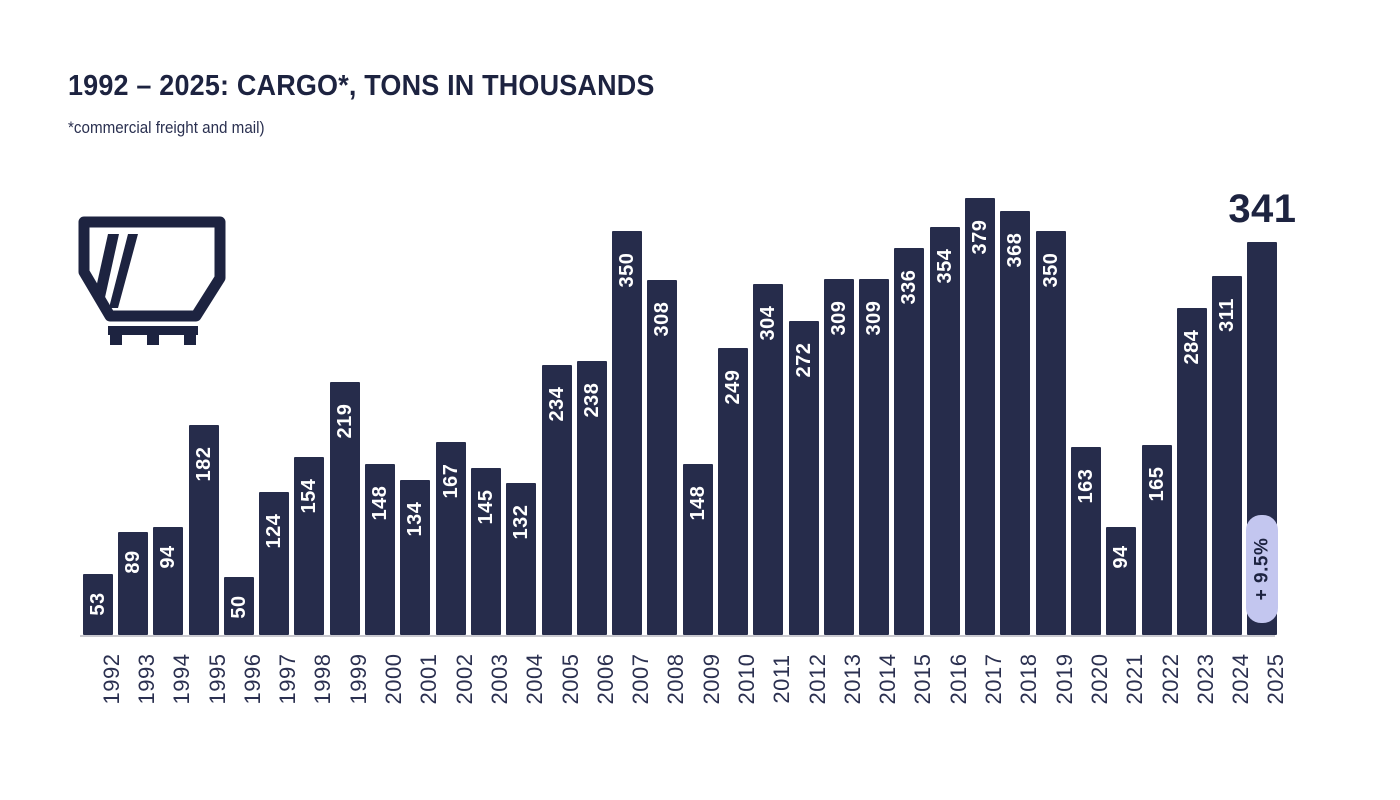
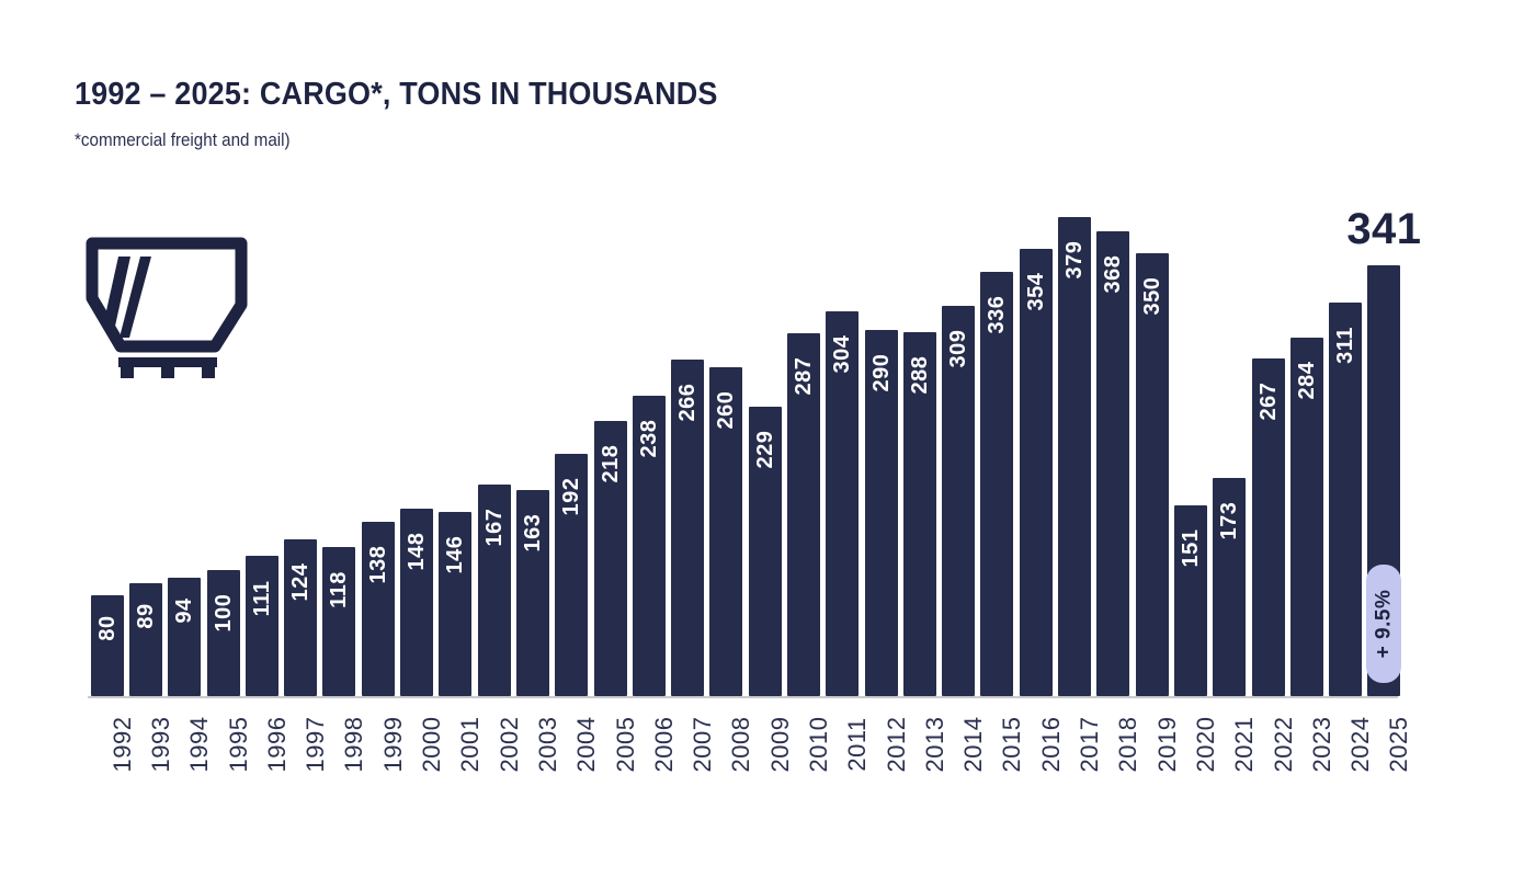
1992: 53 -> 80
1995: 182 -> 100
1996: 50 -> 111
1998: 154 -> 118
1999: 219 -> 138
2001: 134 -> 146
2003: 145 -> 163
2004: 132 -> 192
2005: 234 -> 218
2007: 350 -> 266
2008: 308 -> 260
2009: 148 -> 229
2010: 249 -> 287
2012: 272 -> 290
2013: 309 -> 288
2020: 163 -> 151
2021: 94 -> 173
2022: 165 -> 267
